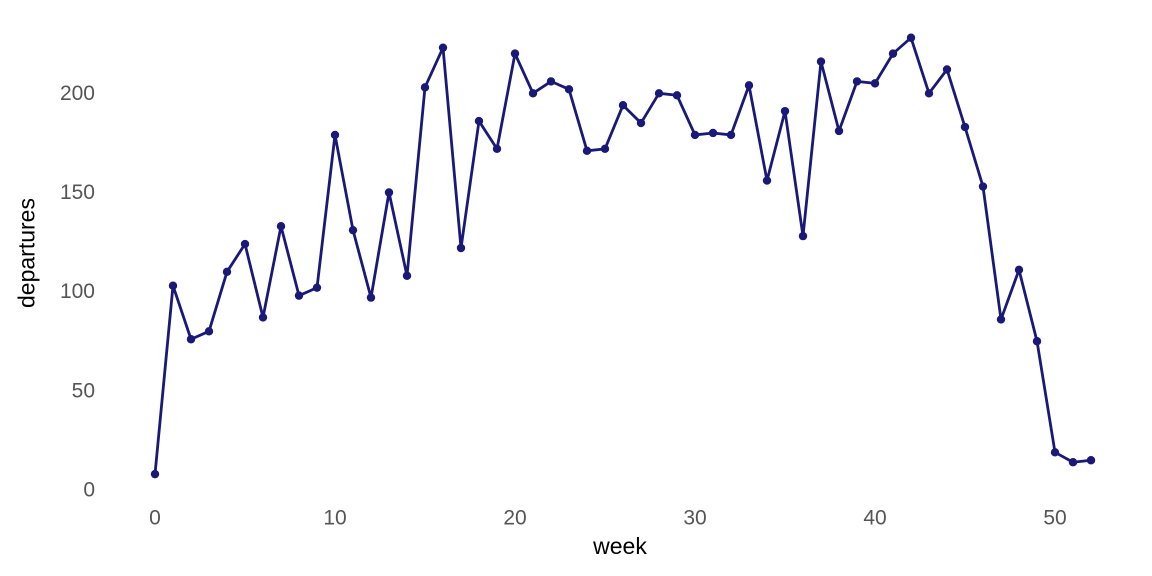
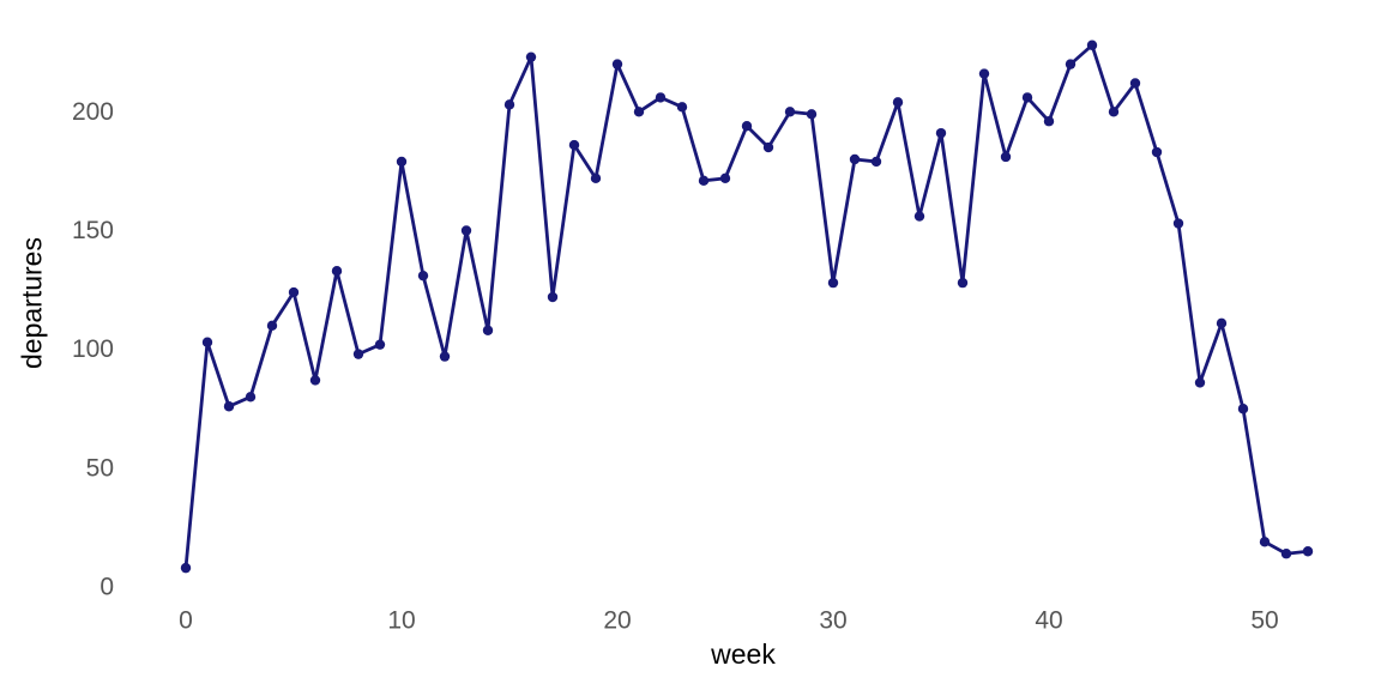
30: 179 -> 128
40: 205 -> 196
